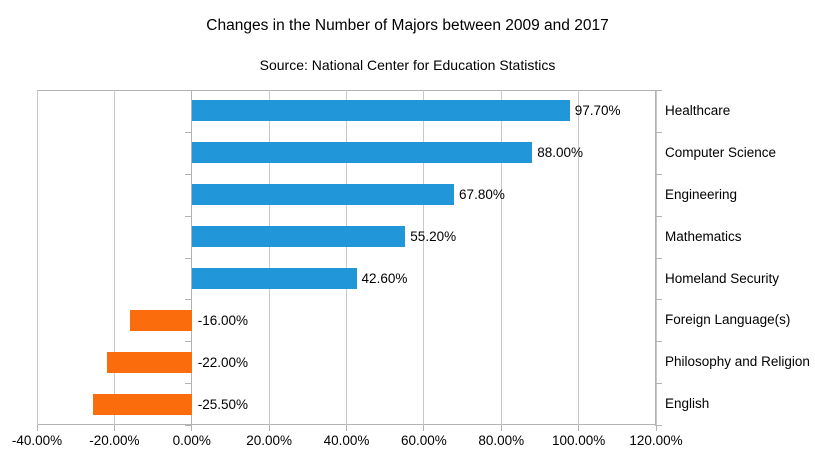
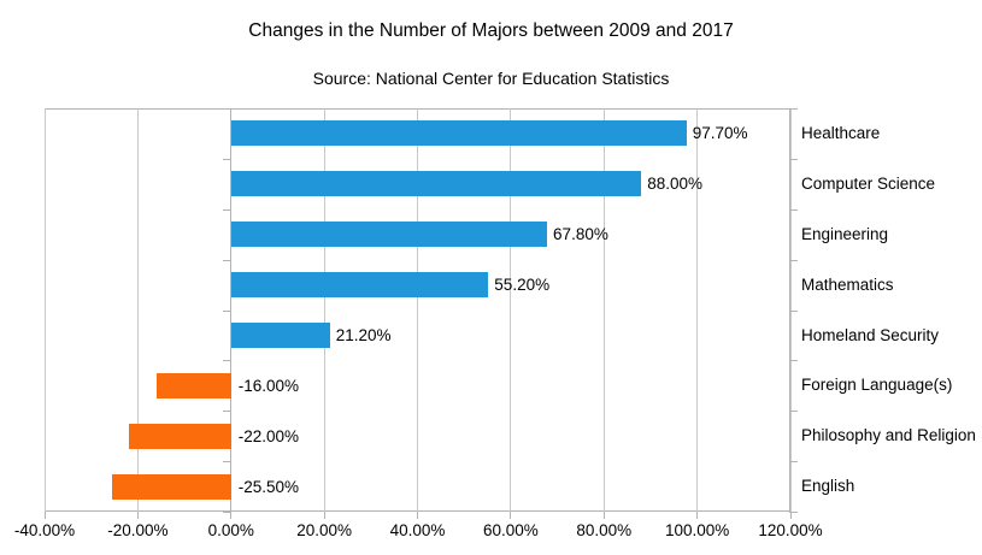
Homeland Security: 42.60% -> 21.20%
